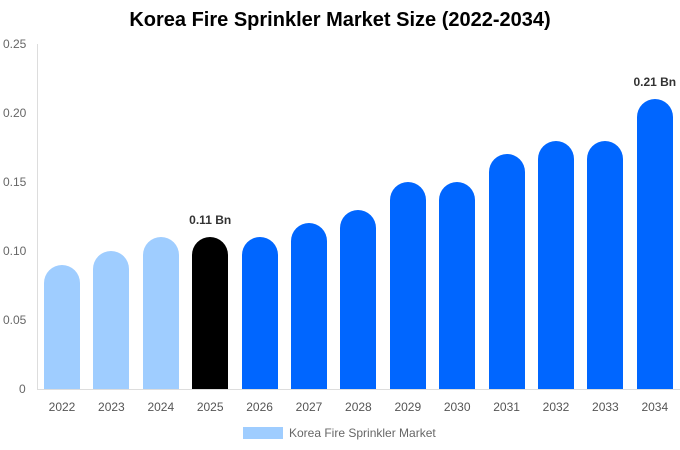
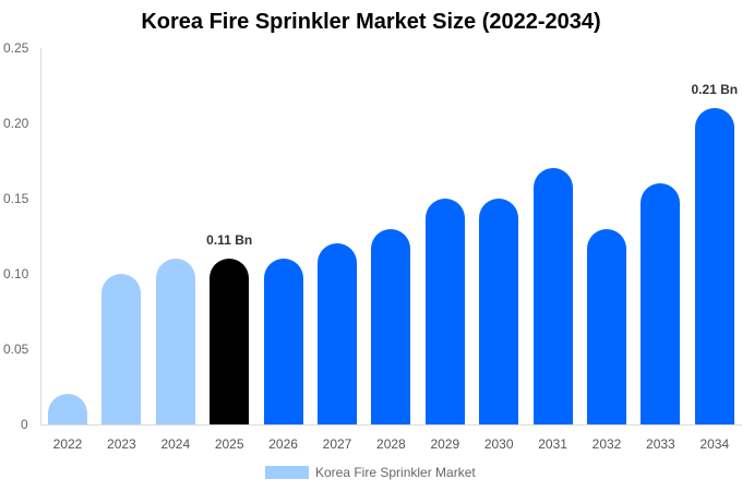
2022: 0.09 -> 0.02
2032: 0.18 -> 0.13
2033: 0.18 -> 0.16
